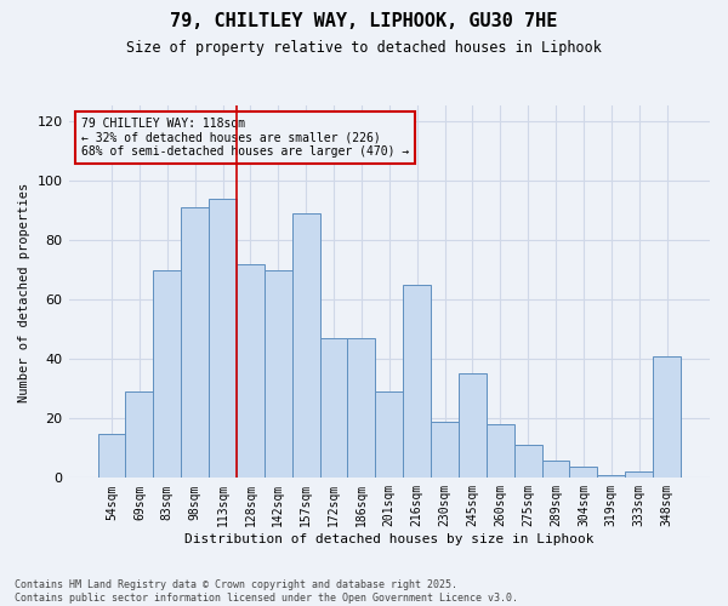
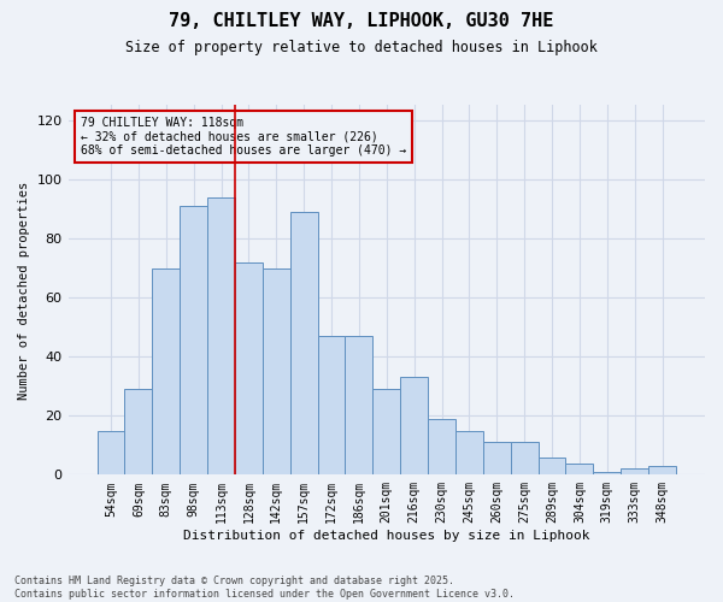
216sqm: 65 -> 33
245sqm: 35 -> 15
260sqm: 18 -> 11
348sqm: 41 -> 3
